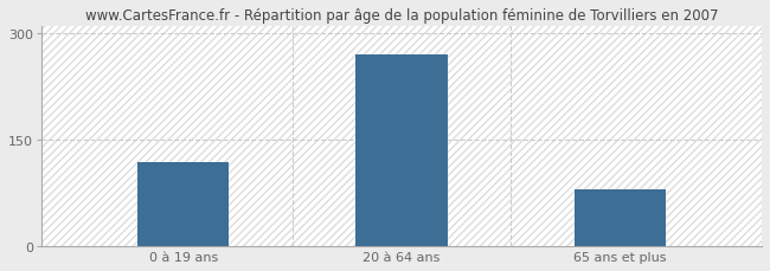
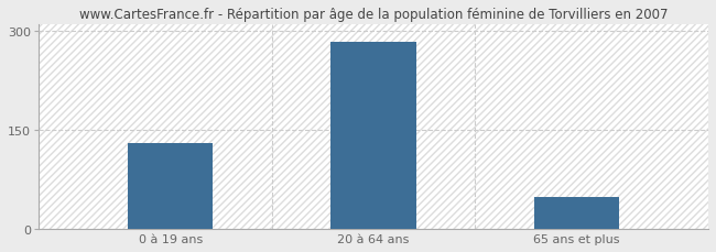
0 à 19 ans: 118 -> 130
20 à 64 ans: 270 -> 283
65 ans et plus: 80 -> 48
